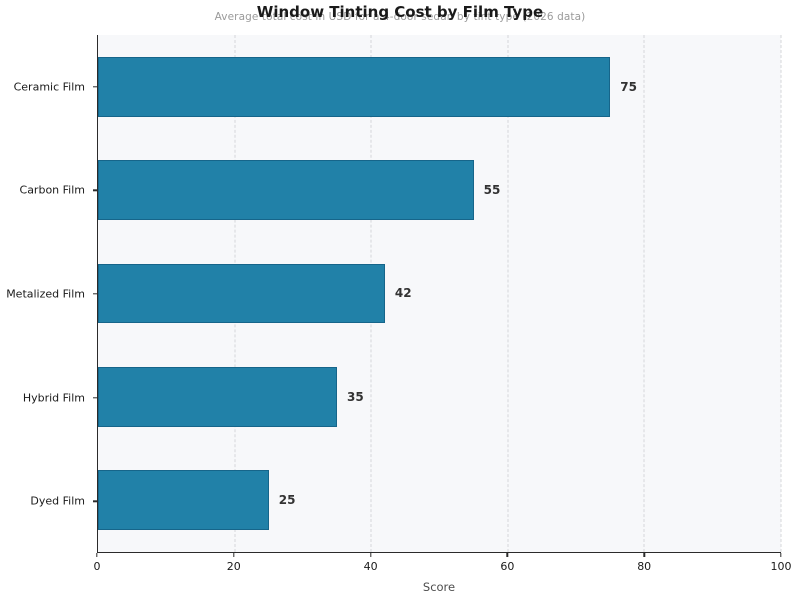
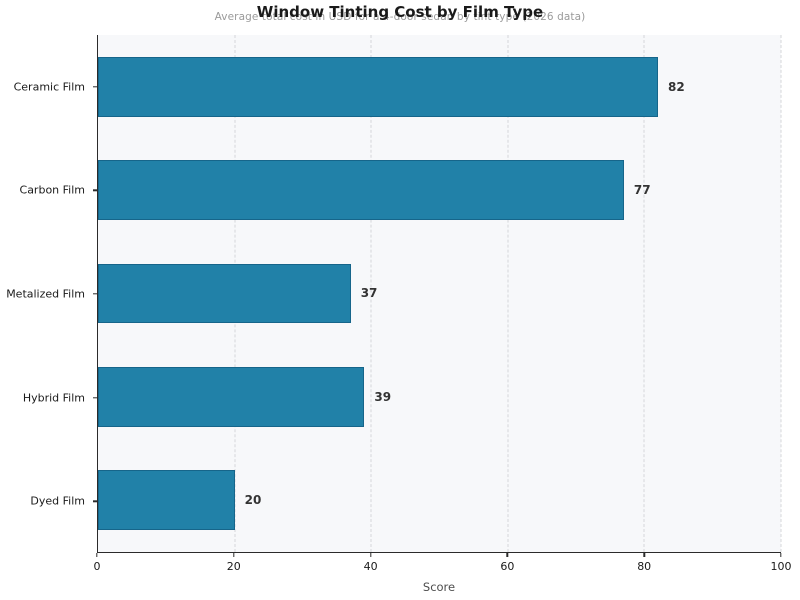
Ceramic Film: 75 -> 82
Carbon Film: 55 -> 77
Metalized Film: 42 -> 37
Hybrid Film: 35 -> 39
Dyed Film: 25 -> 20
